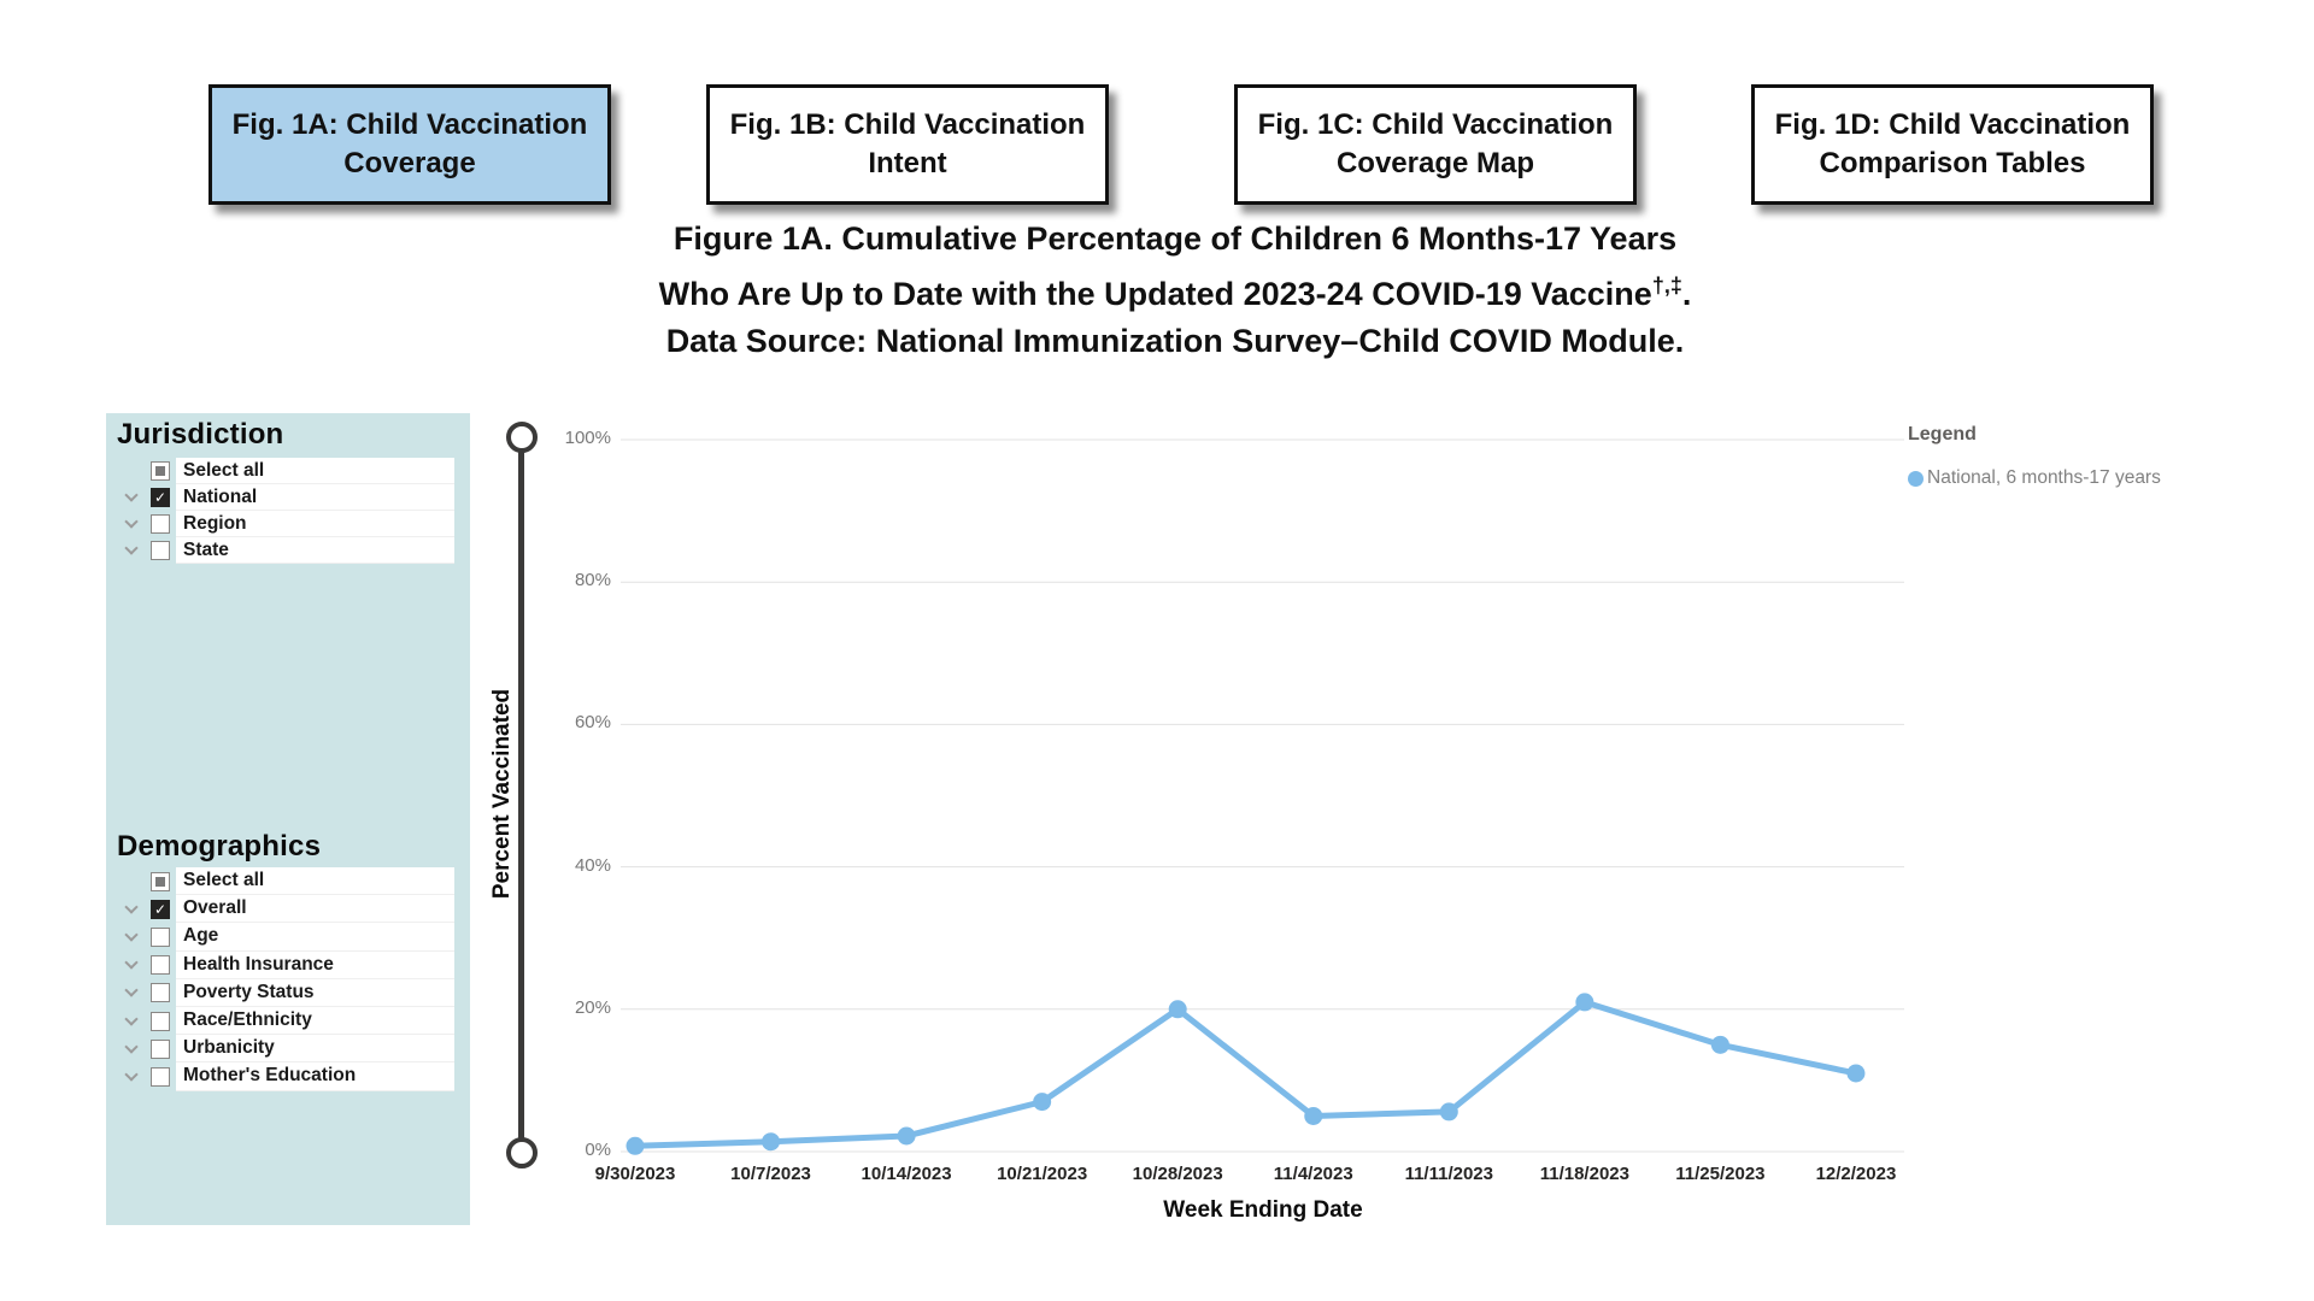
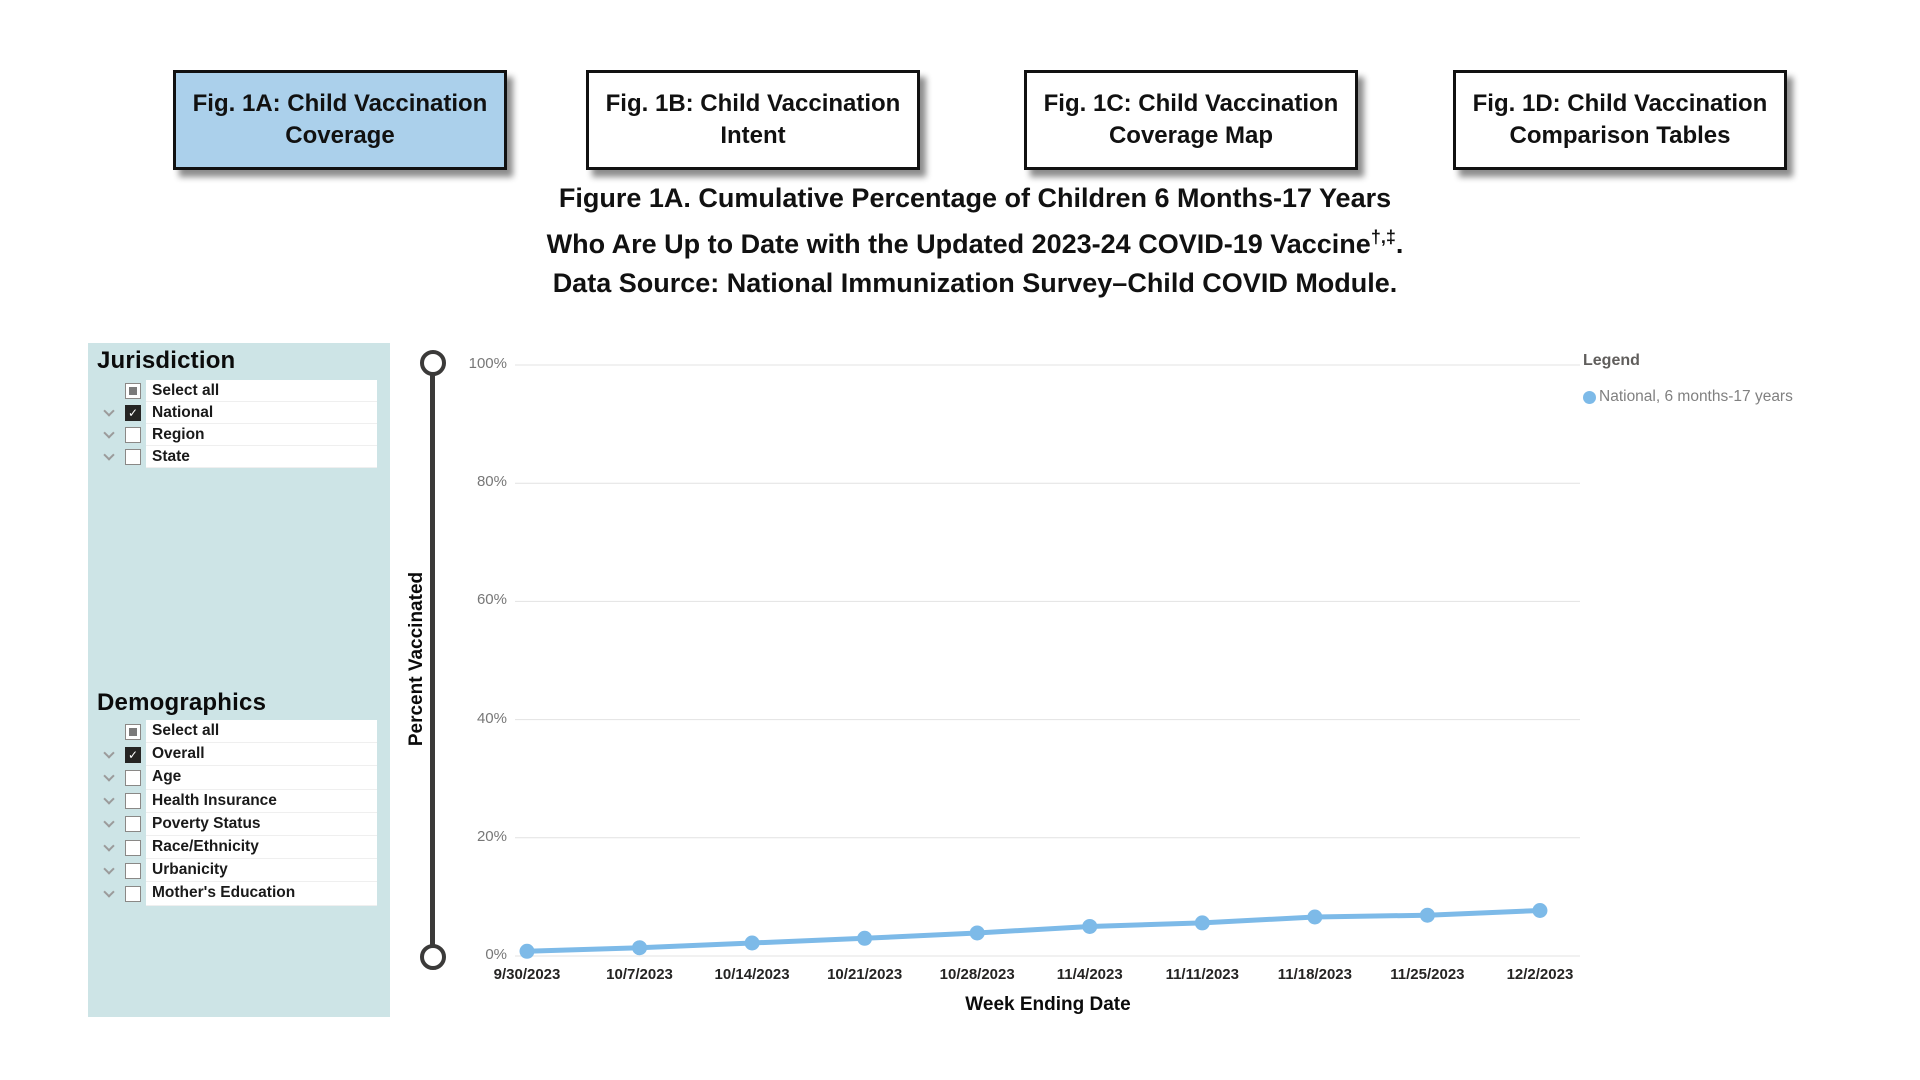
10/21/2023: 7% -> 3%
10/28/2023: 20% -> 4%
11/18/2023: 21% -> 7%
11/25/2023: 15% -> 7%
12/2/2023: 11% -> 8%
